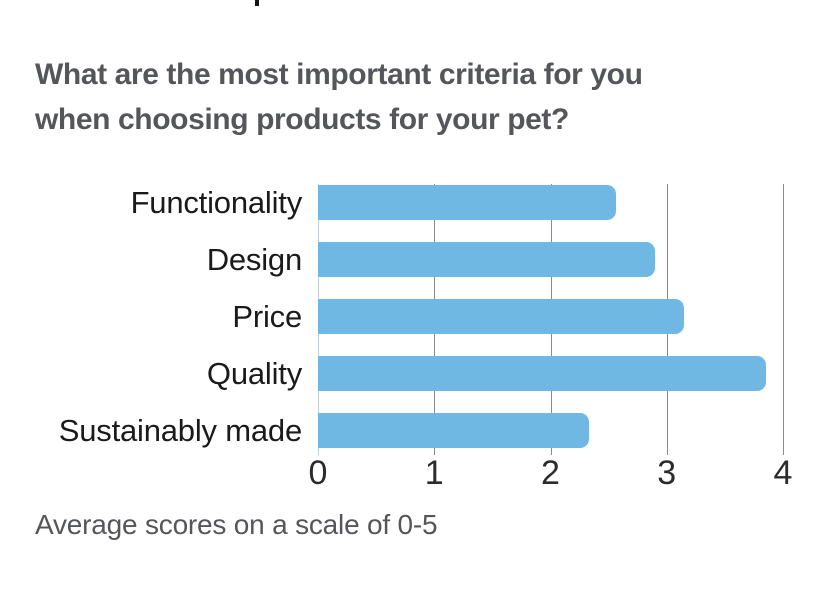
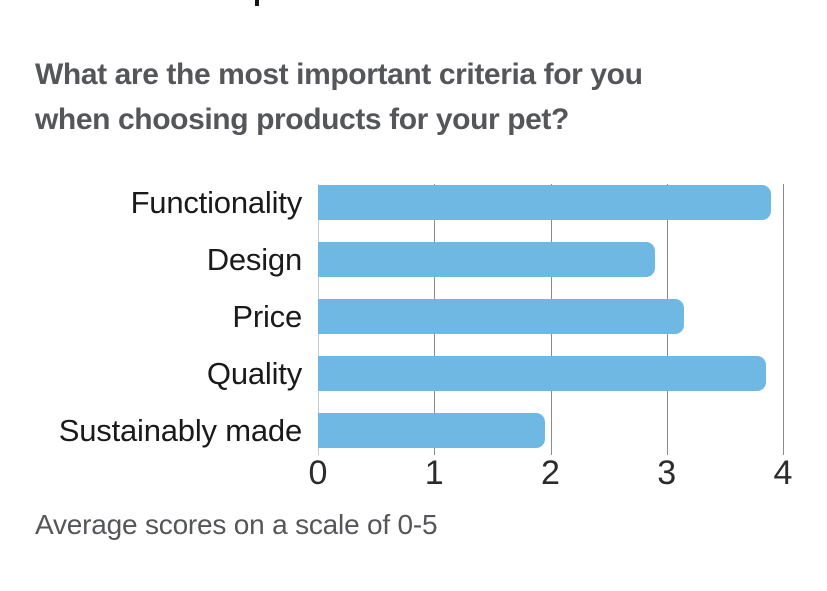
Functionality: 2.56 -> 3.90
Sustainably made: 2.33 -> 1.95
